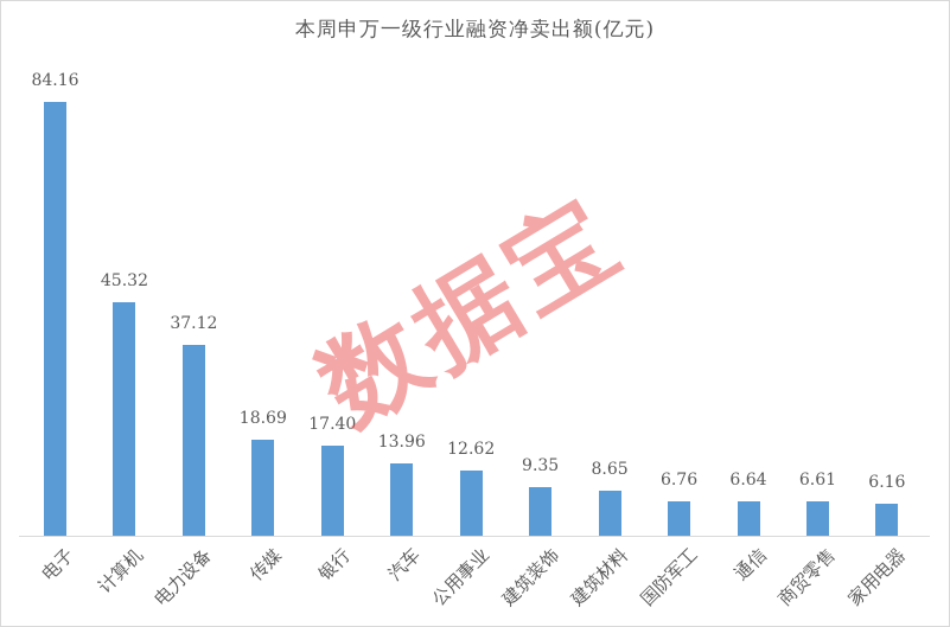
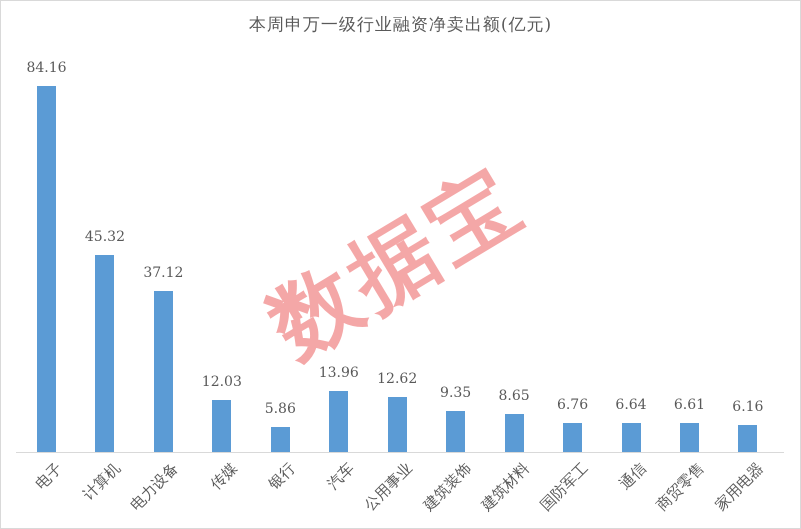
传媒: 18.69 -> 12.03
银行: 17.40 -> 5.86
